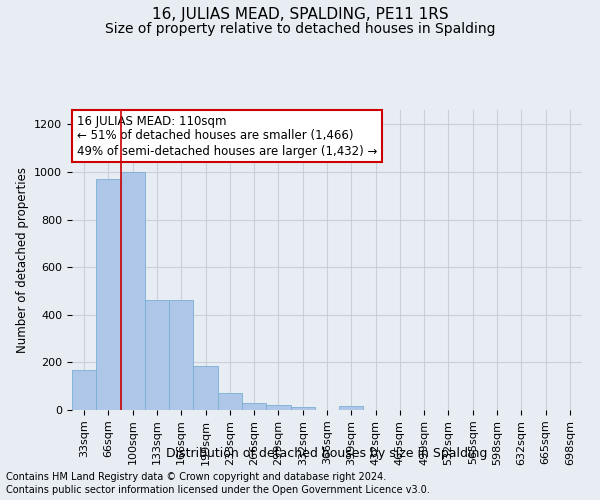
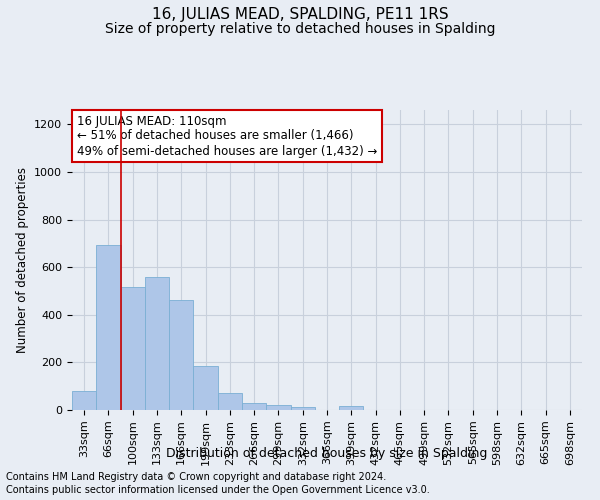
33sqm: 170 -> 80
66sqm: 970 -> 695
100sqm: 1000 -> 515
133sqm: 460 -> 560
